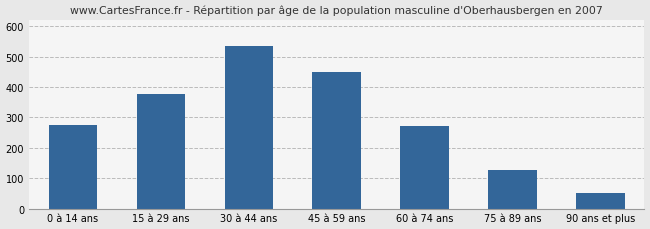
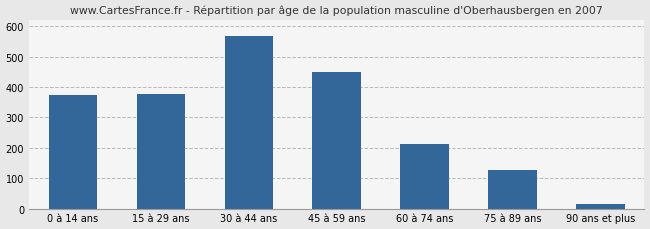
0 à 14 ans: 275 -> 372
30 à 44 ans: 535 -> 567
60 à 74 ans: 270 -> 213
90 ans et plus: 50 -> 15
